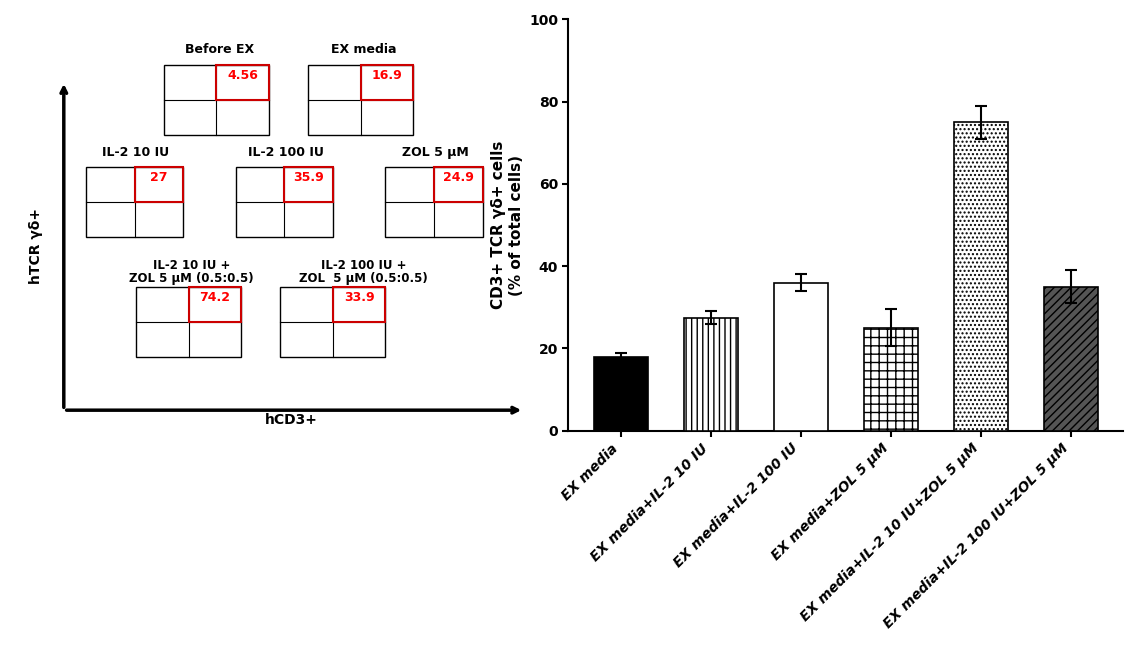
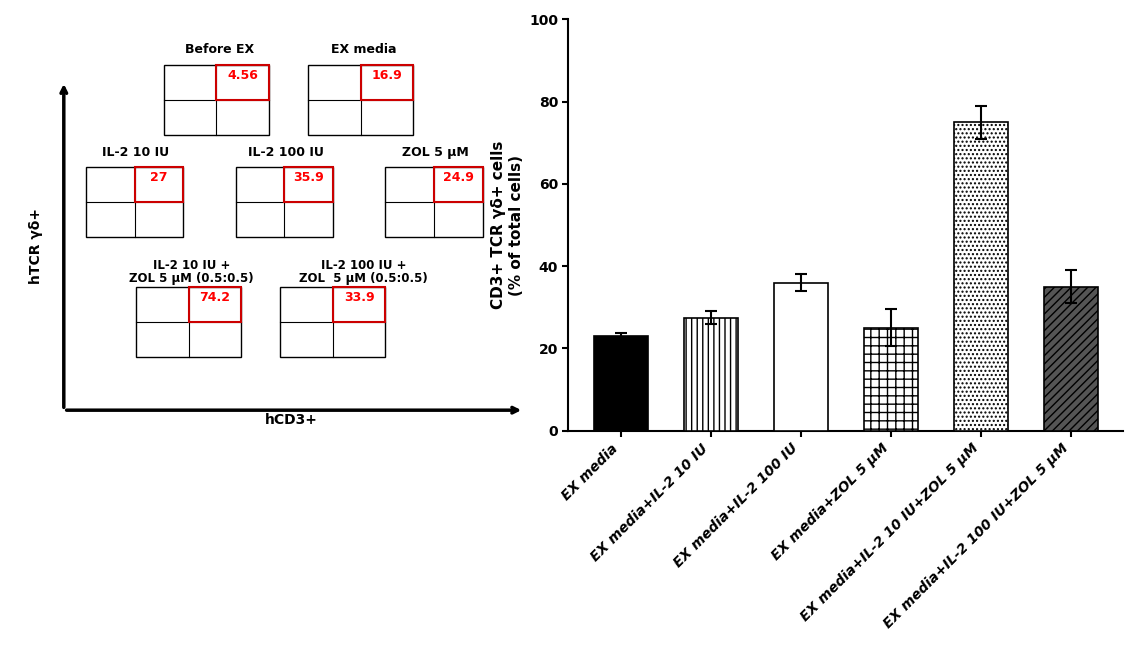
EX media: 18.0 -> 23.0
